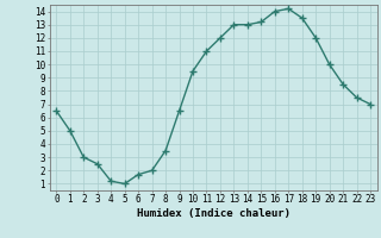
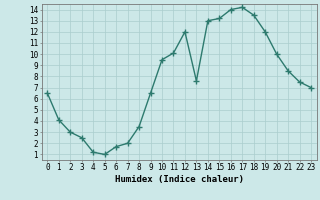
1: 5.0 -> 4.1
11: 11.0 -> 10.1
13: 13.0 -> 7.6
